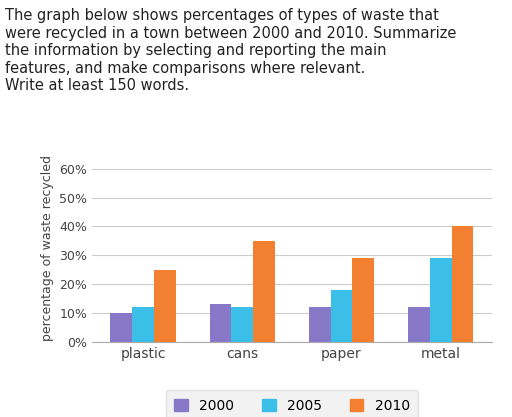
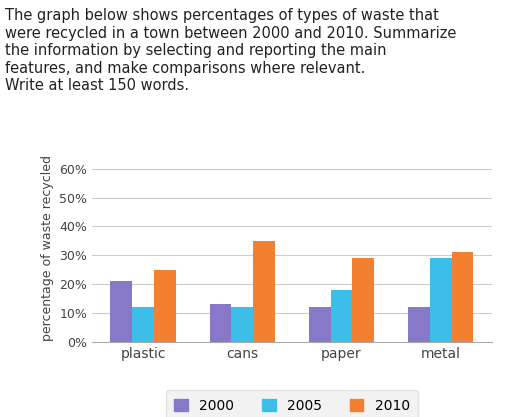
2000/plastic: 10% -> 21%
2010/metal: 40% -> 31%
